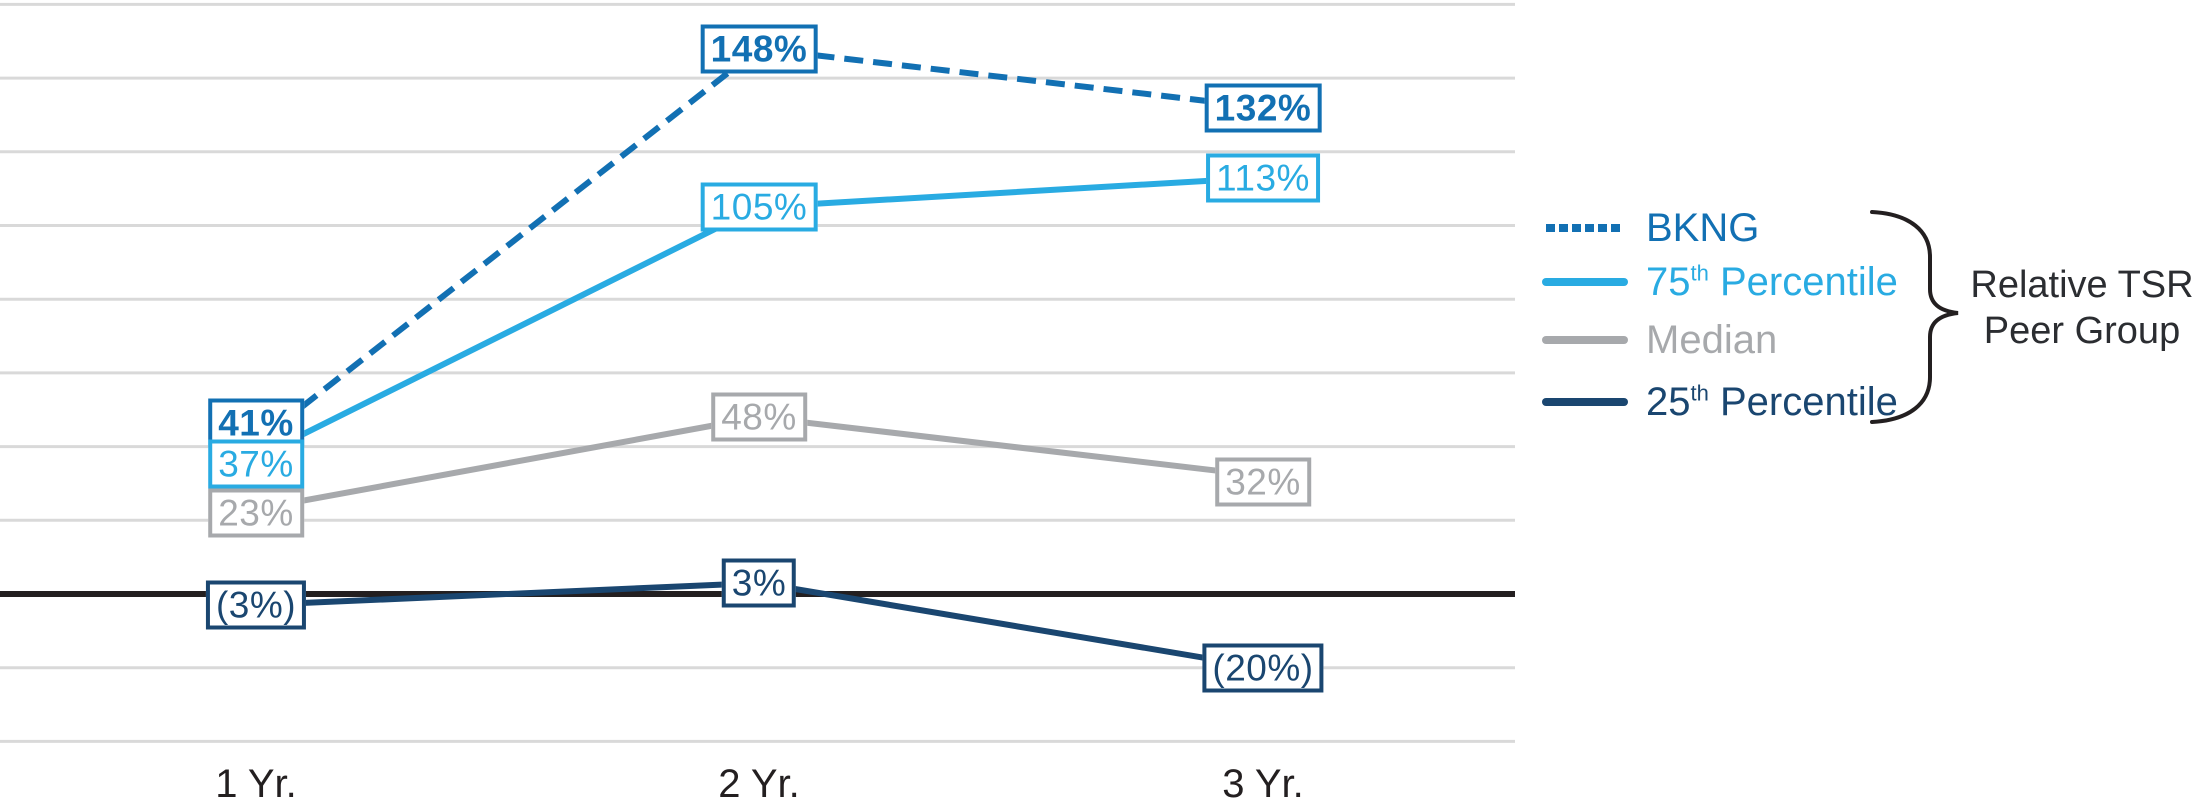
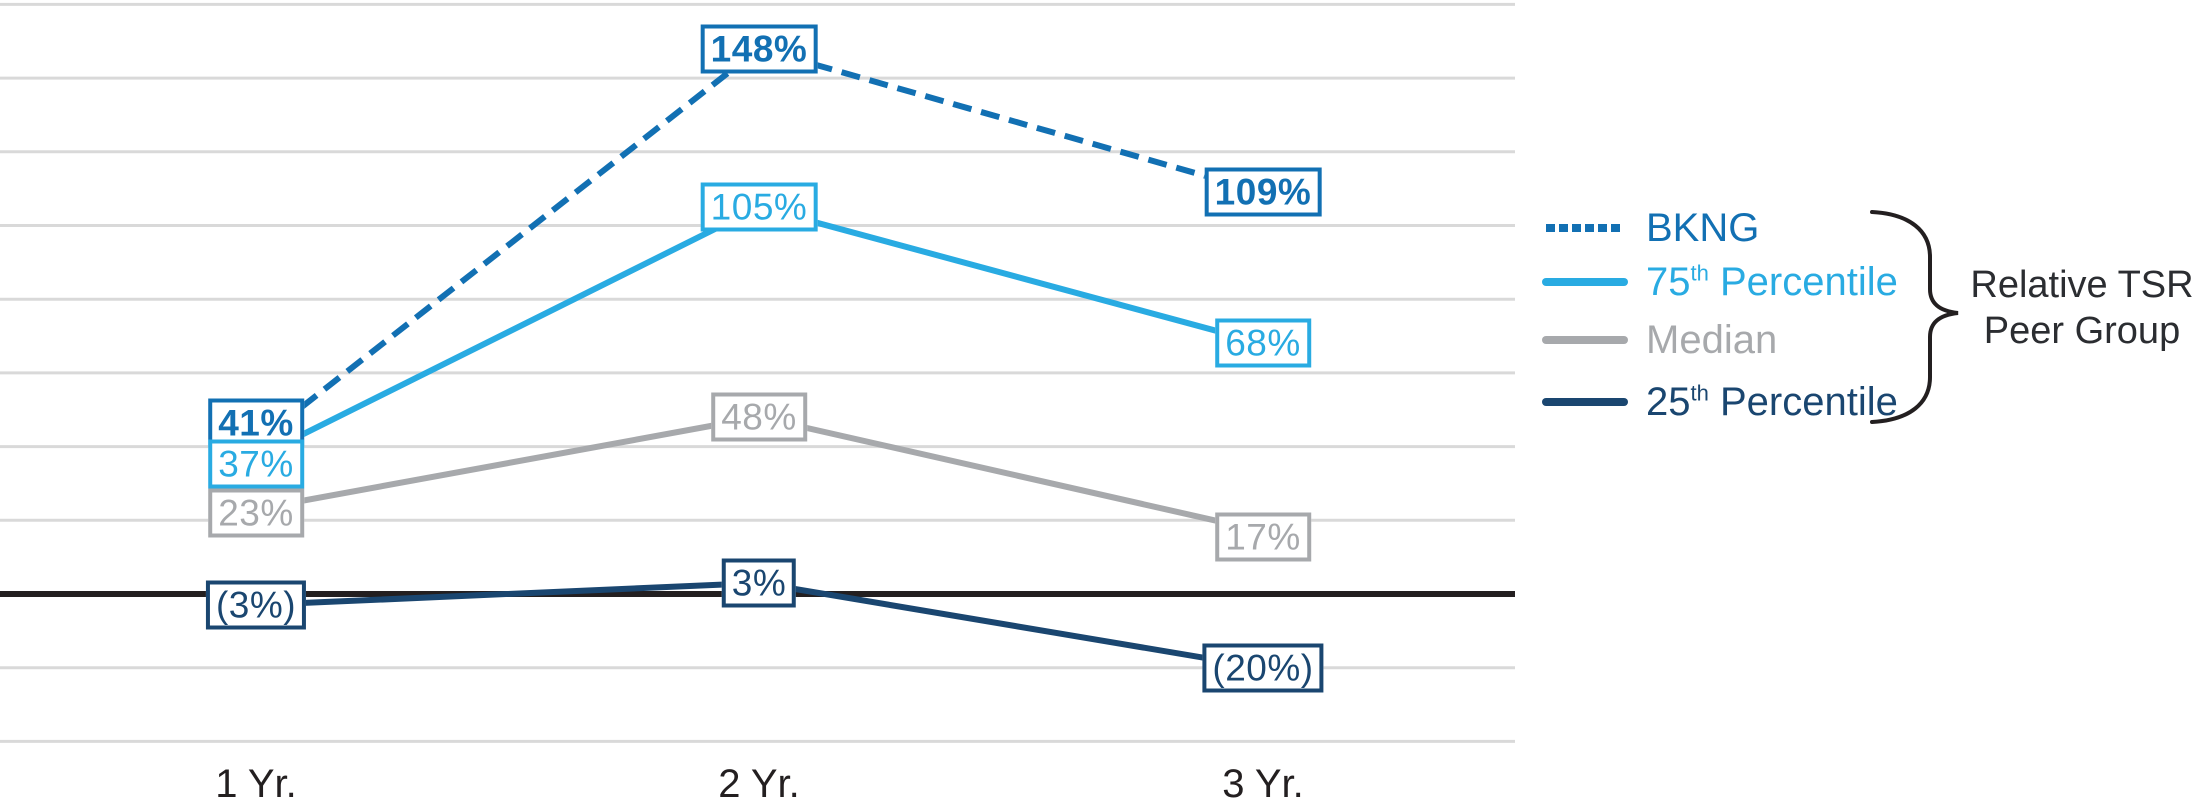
BKNG/3 Yr.: 132% -> 109%
75th Percentile/3 Yr.: 113% -> 68%
Median/3 Yr.: 32% -> 17%
